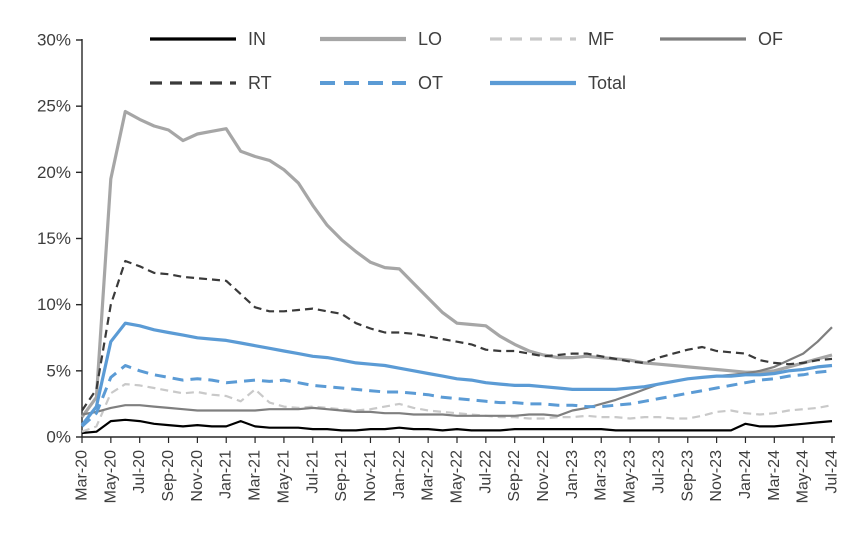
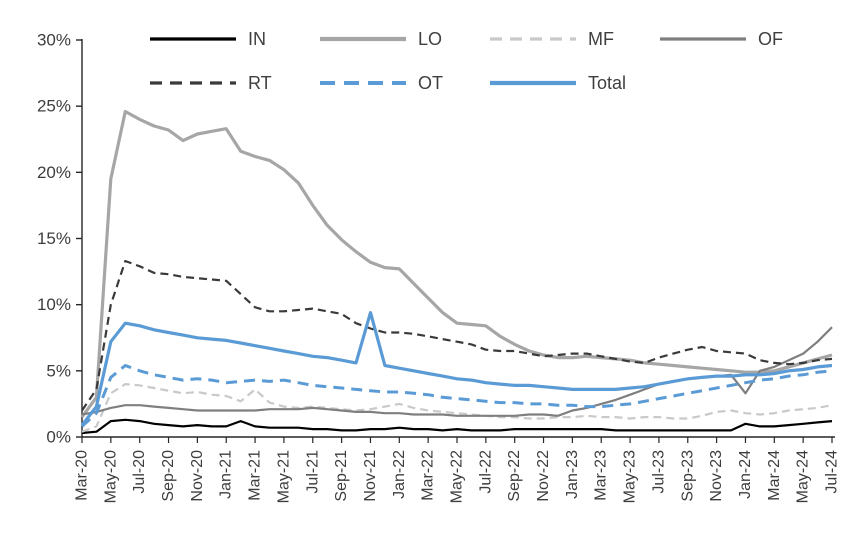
Total/Nov-21: 5.5% -> 9.4%
OF/Jan-24: 4.8% -> 3.3%
